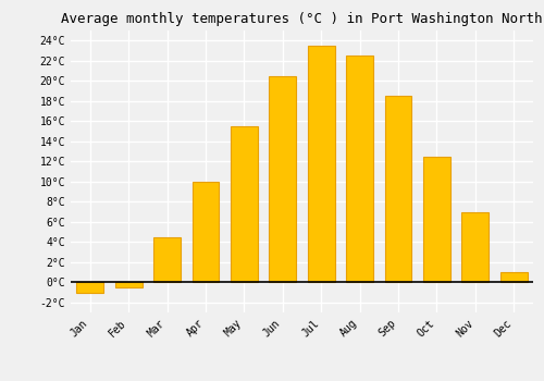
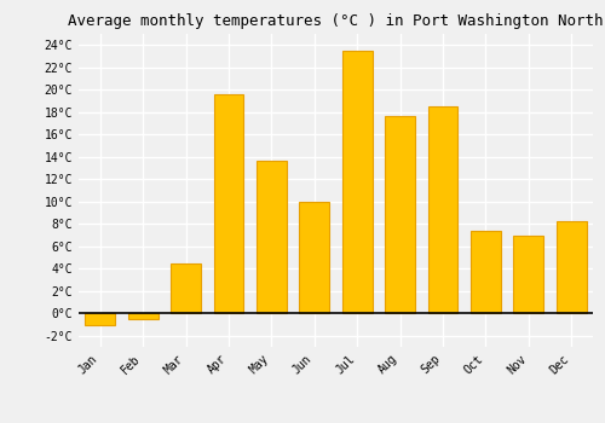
Apr: 10.0°C -> 19.6°C
May: 15.5°C -> 13.6°C
Jun: 20.5°C -> 10.0°C
Aug: 22.5°C -> 17.6°C
Oct: 12.5°C -> 7.4°C
Dec: 1.0°C -> 8.2°C
